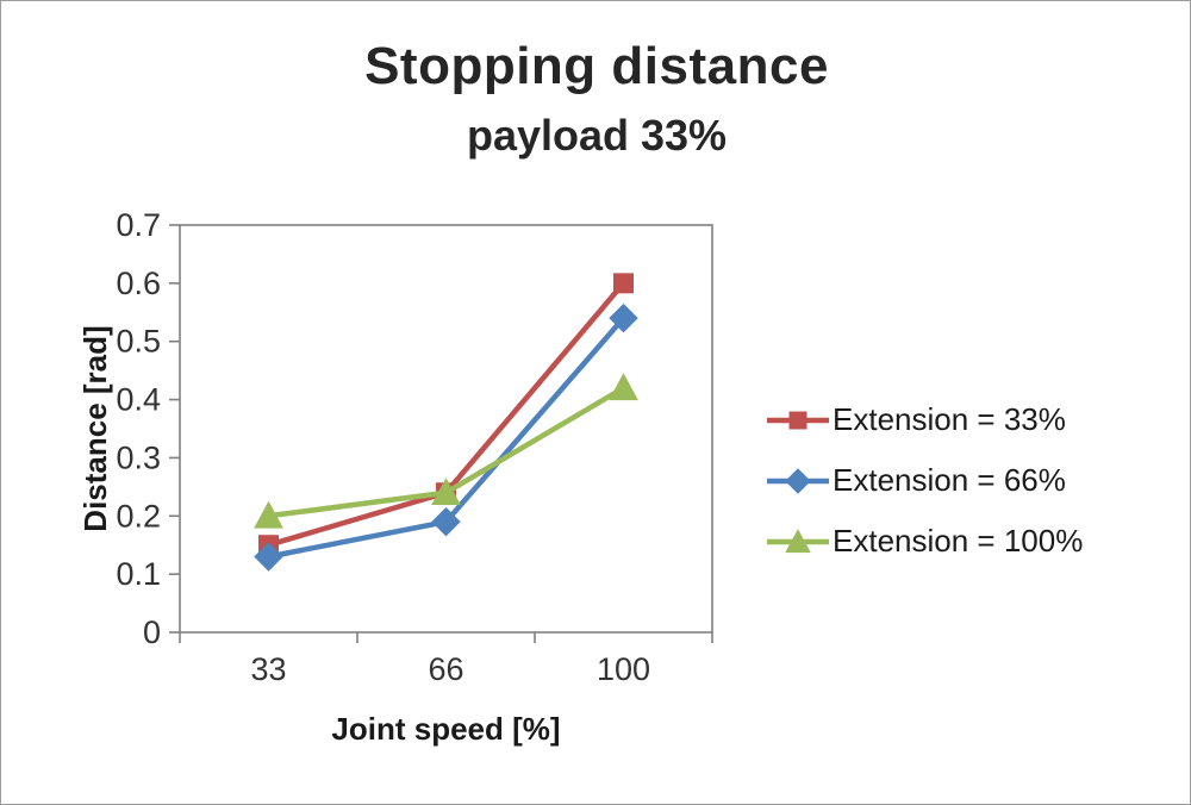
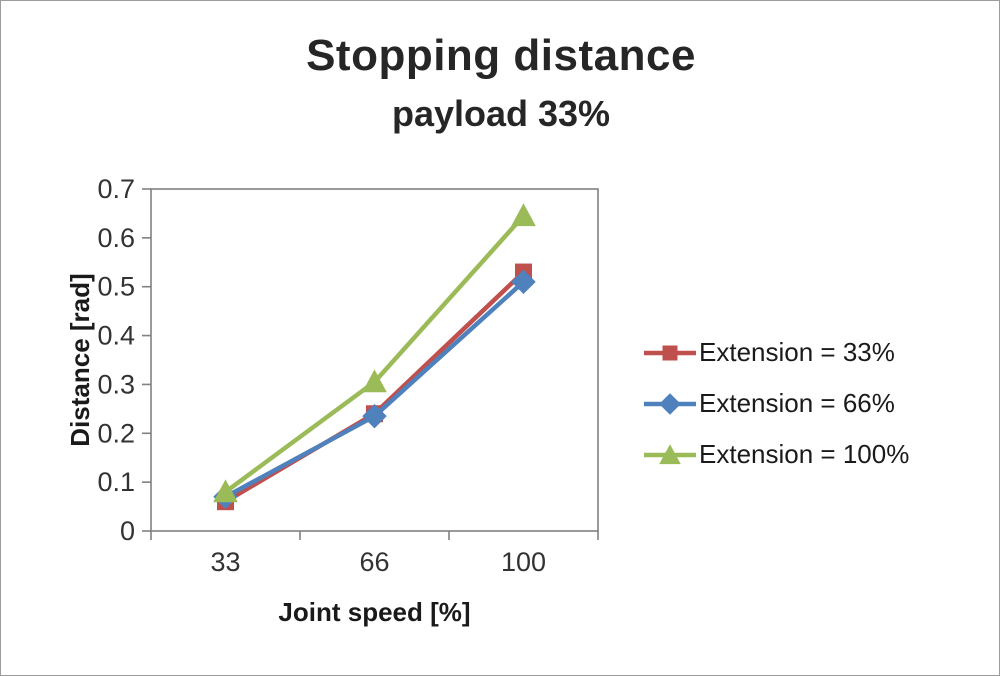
Extension = 33%/33: 0.15 -> 0.06
Extension = 66%/33: 0.13 -> 0.07
Extension = 100%/33: 0.20 -> 0.08
Extension = 66%/66: 0.19 -> 0.23
Extension = 100%/66: 0.24 -> 0.30
Extension = 33%/100: 0.60 -> 0.53
Extension = 66%/100: 0.54 -> 0.51
Extension = 100%/100: 0.42 -> 0.65
